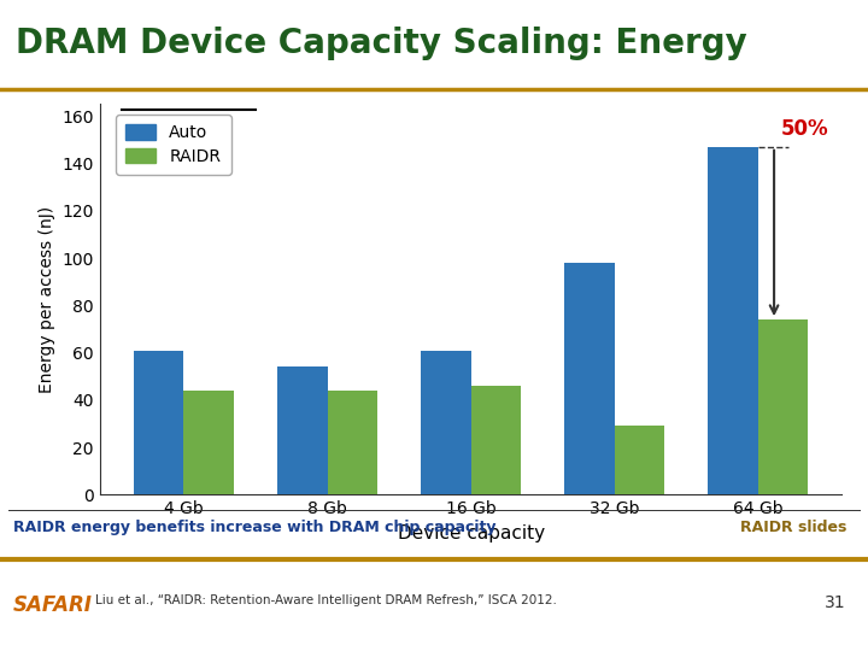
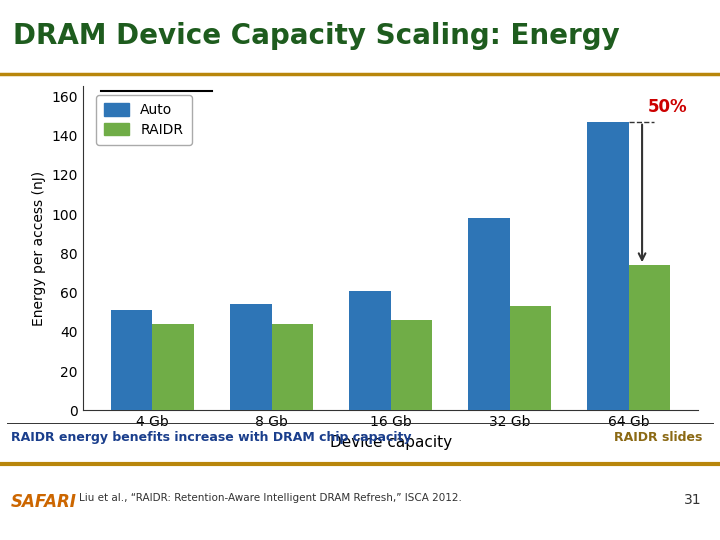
Auto/4 Gb: 61 -> 51
RAIDR/32 Gb: 29 -> 53
